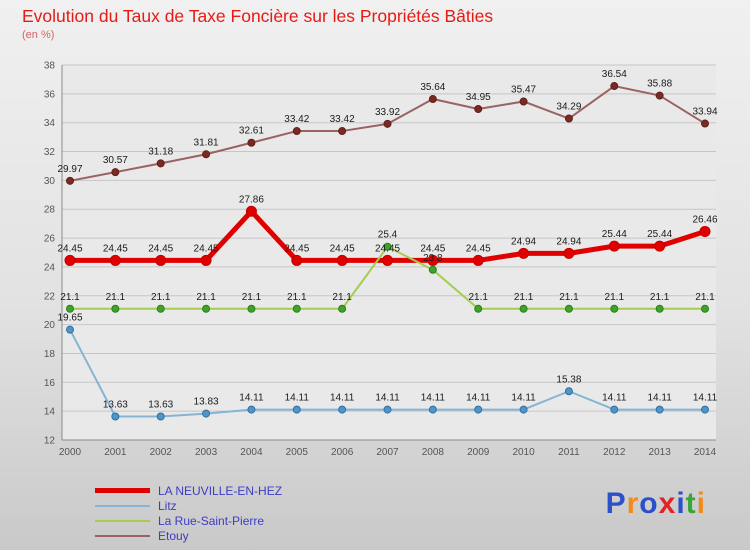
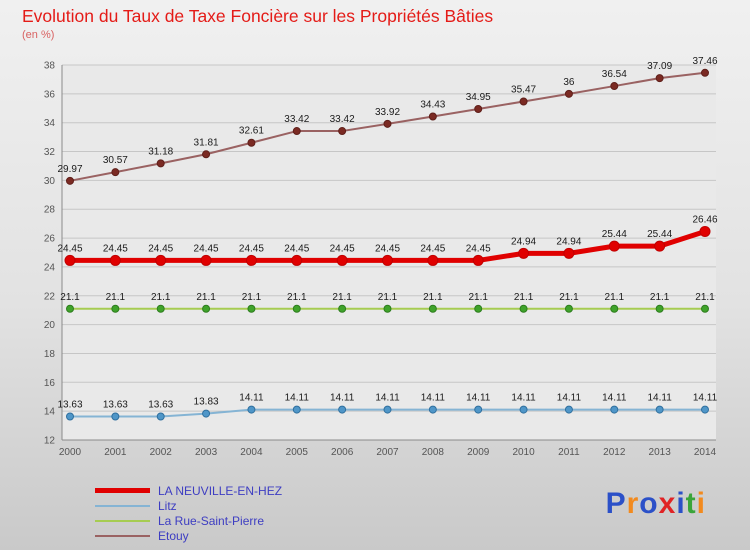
Litz/2000: 19.65 -> 13.63
LA NEUVILLE-EN-HEZ/2004: 27.86 -> 24.45
La Rue-Saint-Pierre/2007: 25.4 -> 21.1
La Rue-Saint-Pierre/2008: 23.8 -> 21.1
Etouy/2008: 35.64 -> 34.43
Litz/2011: 15.38 -> 14.11
Etouy/2011: 34.29 -> 36
Etouy/2013: 35.88 -> 37.09
Etouy/2014: 33.94 -> 37.46
